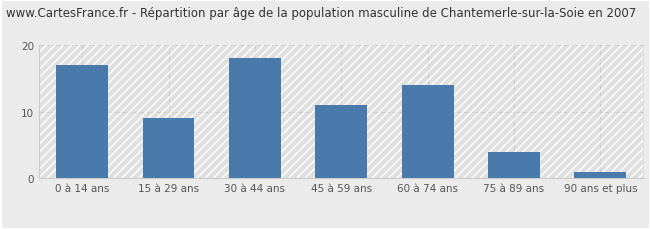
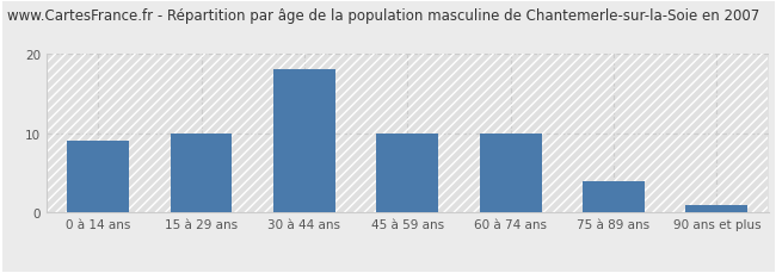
0 à 14 ans: 17 -> 9
15 à 29 ans: 9 -> 10
45 à 59 ans: 11 -> 10
60 à 74 ans: 14 -> 10
